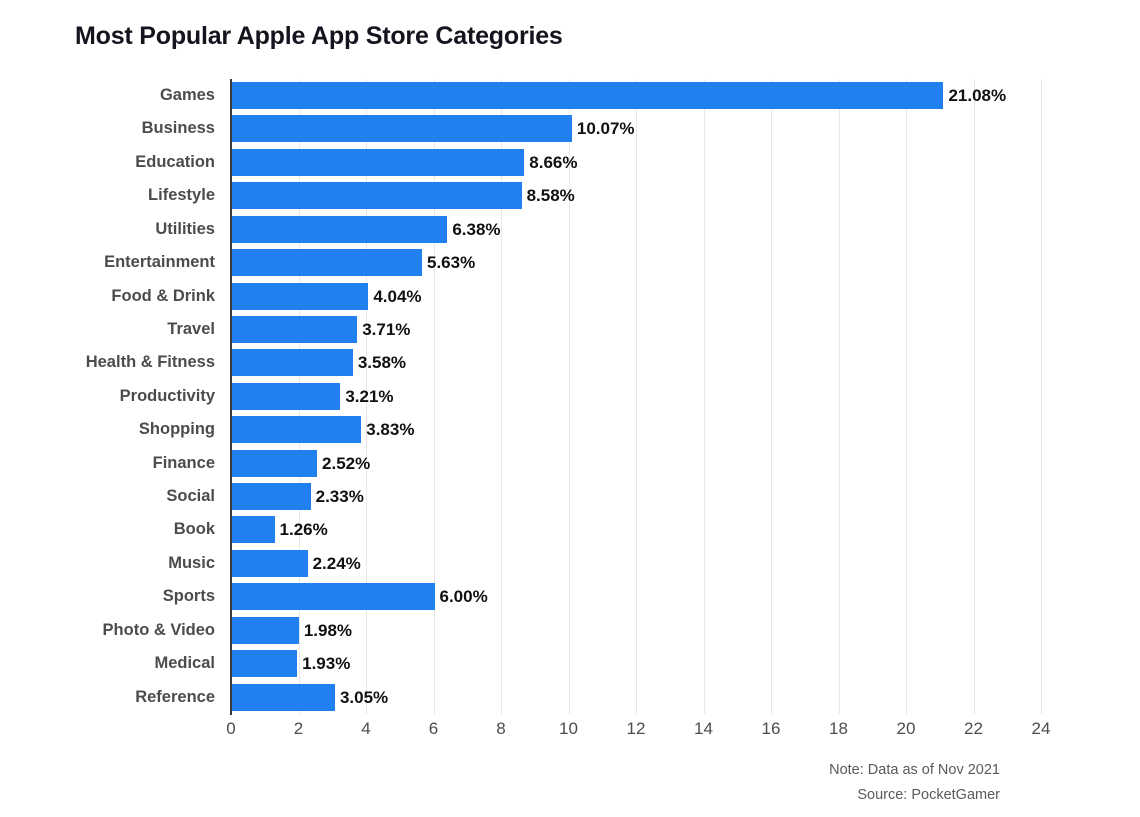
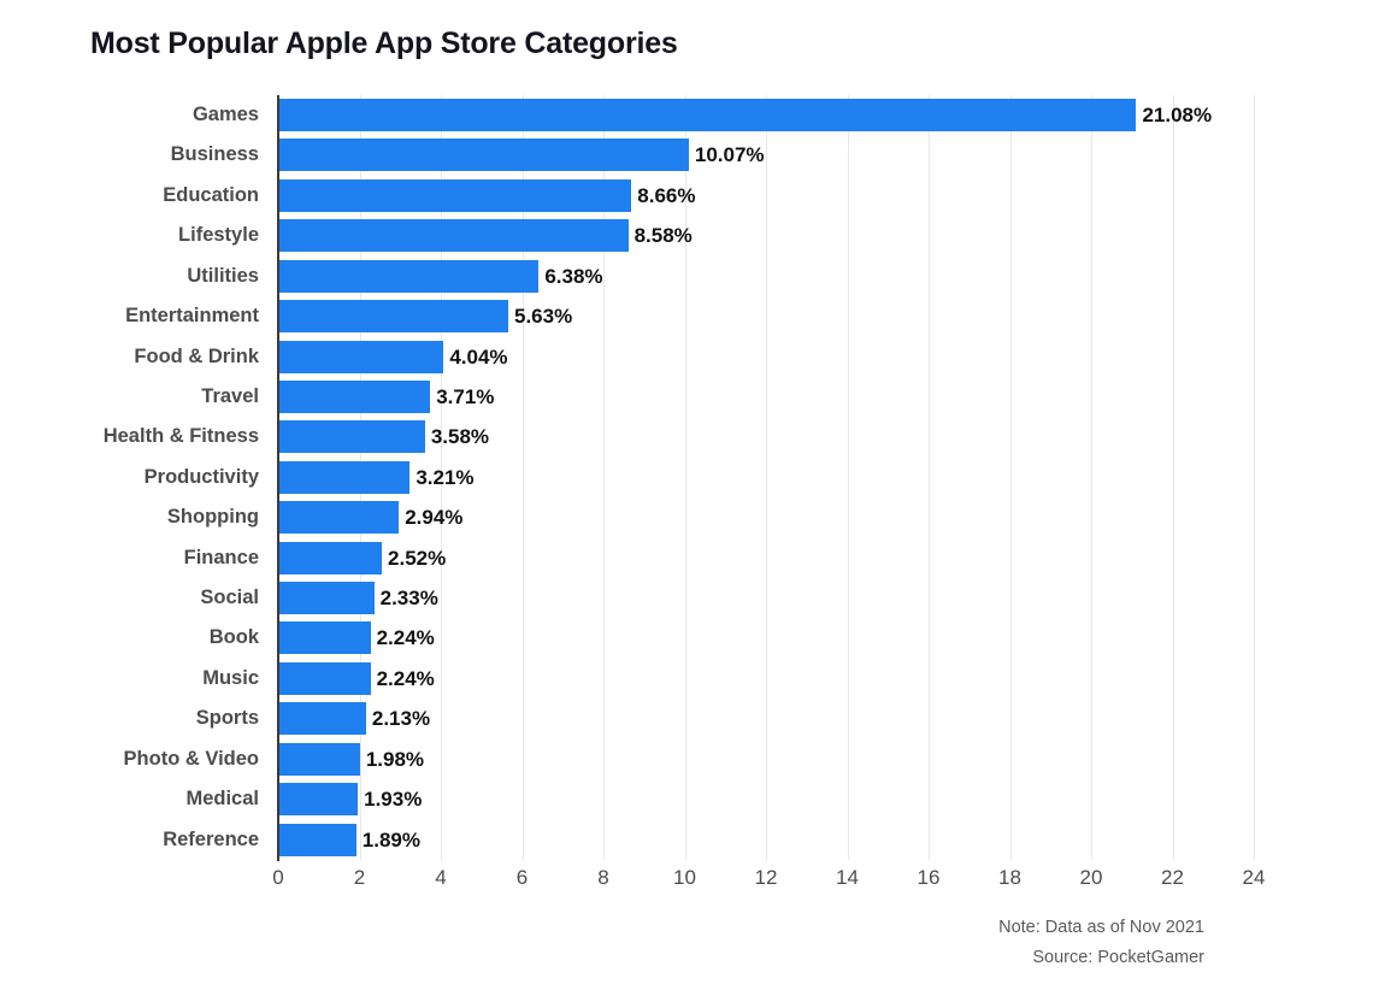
Shopping: 3.83% -> 2.94%
Book: 1.26% -> 2.24%
Sports: 6.00% -> 2.13%
Reference: 3.05% -> 1.89%
